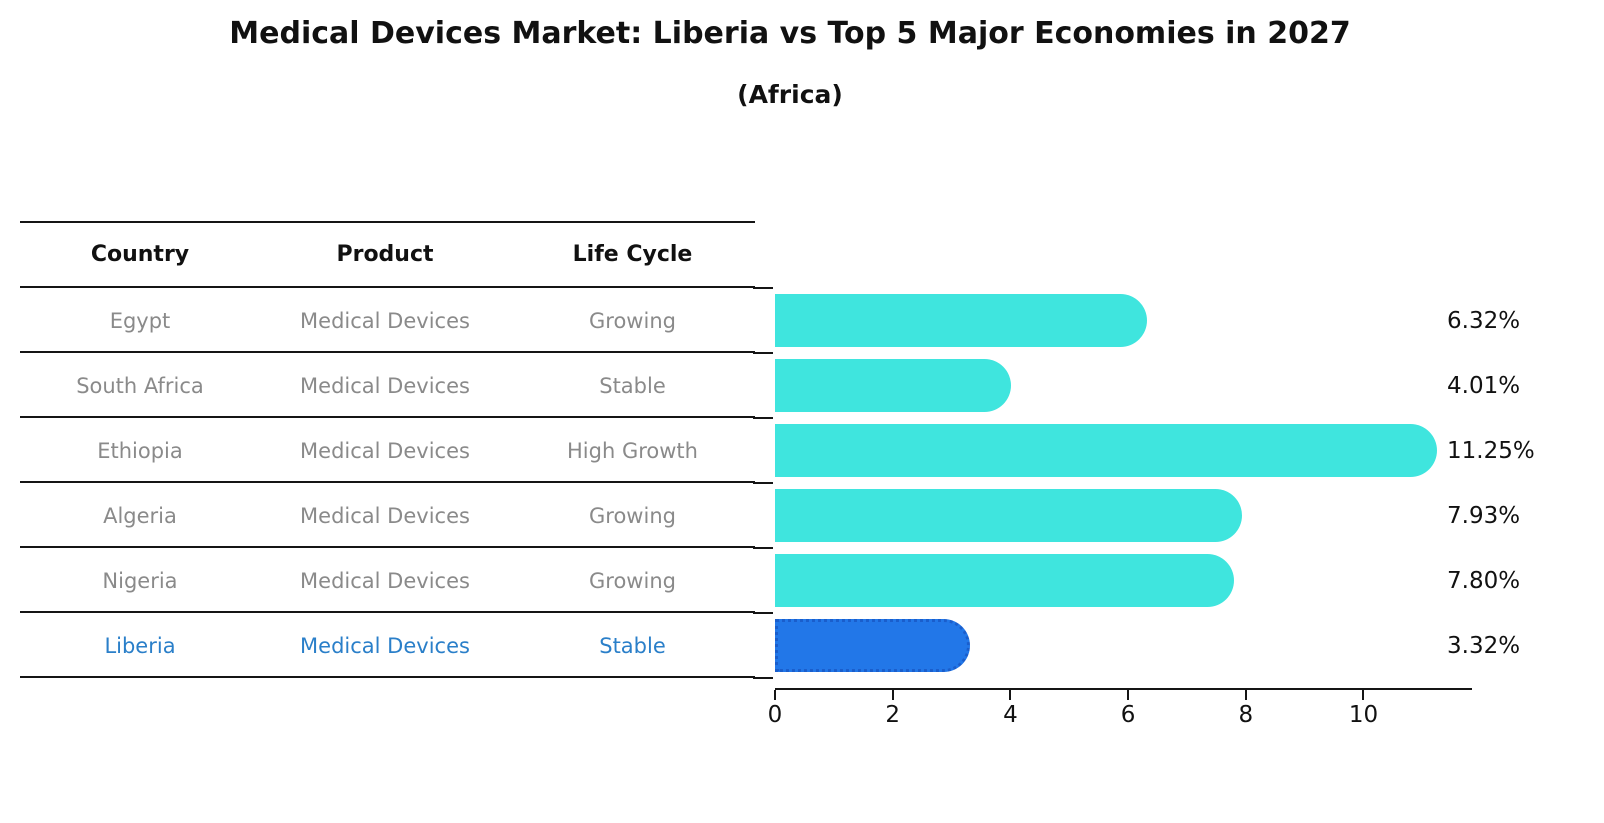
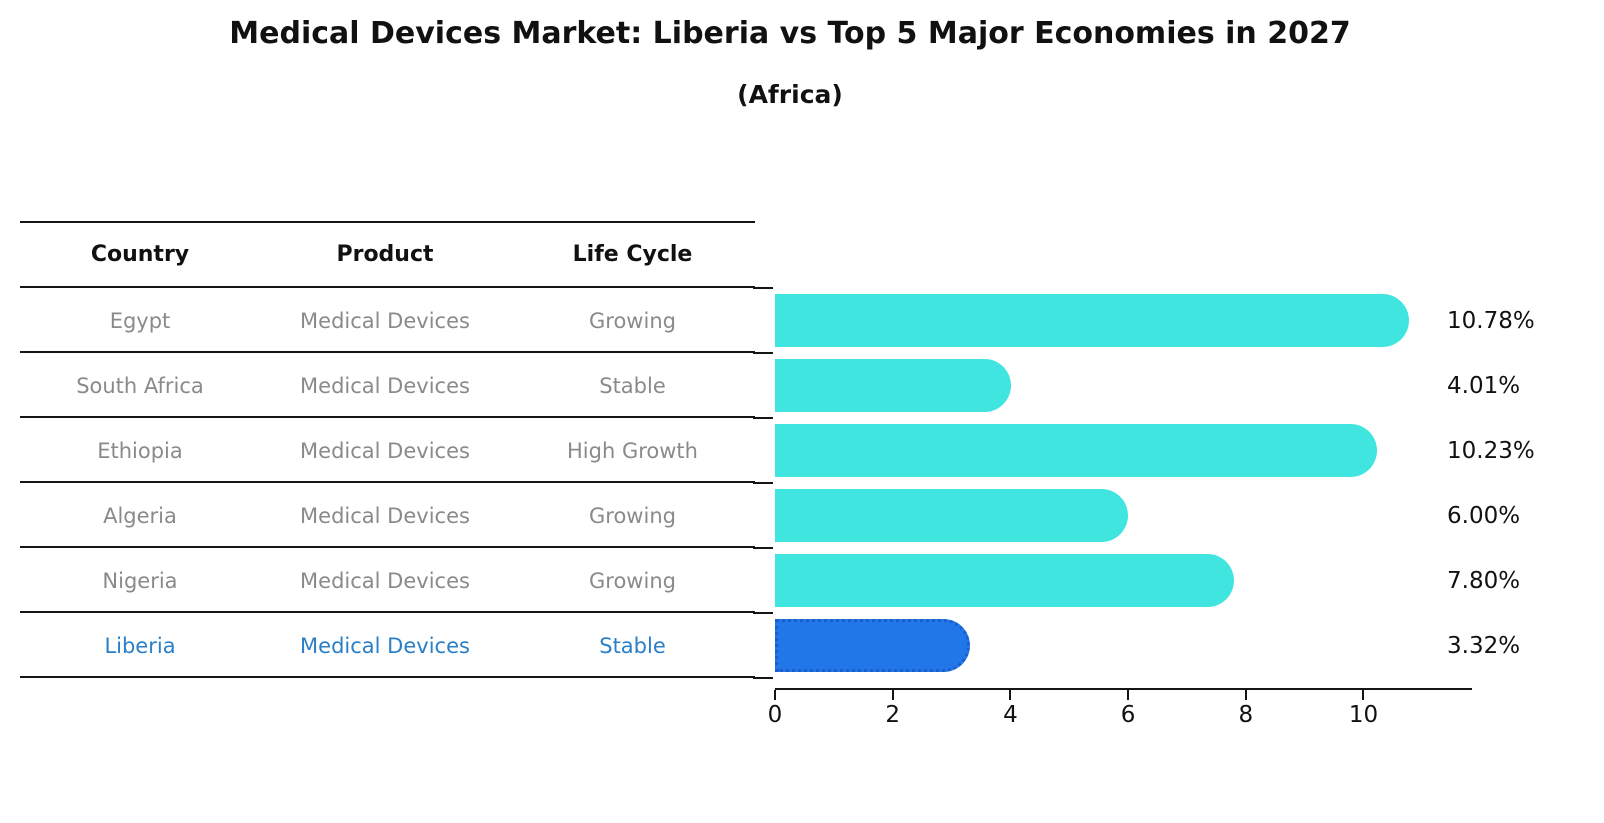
Egypt: 6.32% -> 10.78%
Ethiopia: 11.25% -> 10.23%
Algeria: 7.93% -> 6.00%
